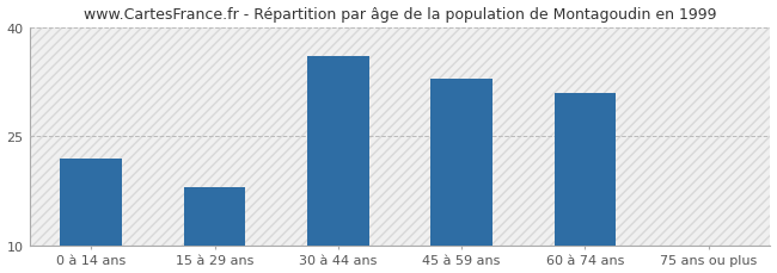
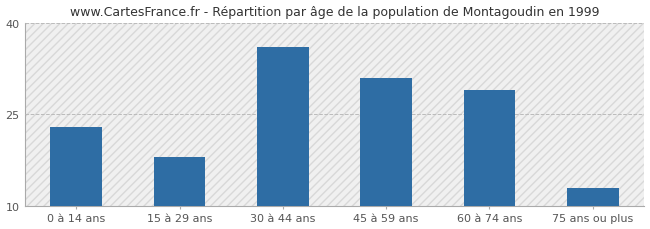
0 à 14 ans: 22 -> 23
45 à 59 ans: 33 -> 31
60 à 74 ans: 31 -> 29
75 ans ou plus: 10 -> 13
